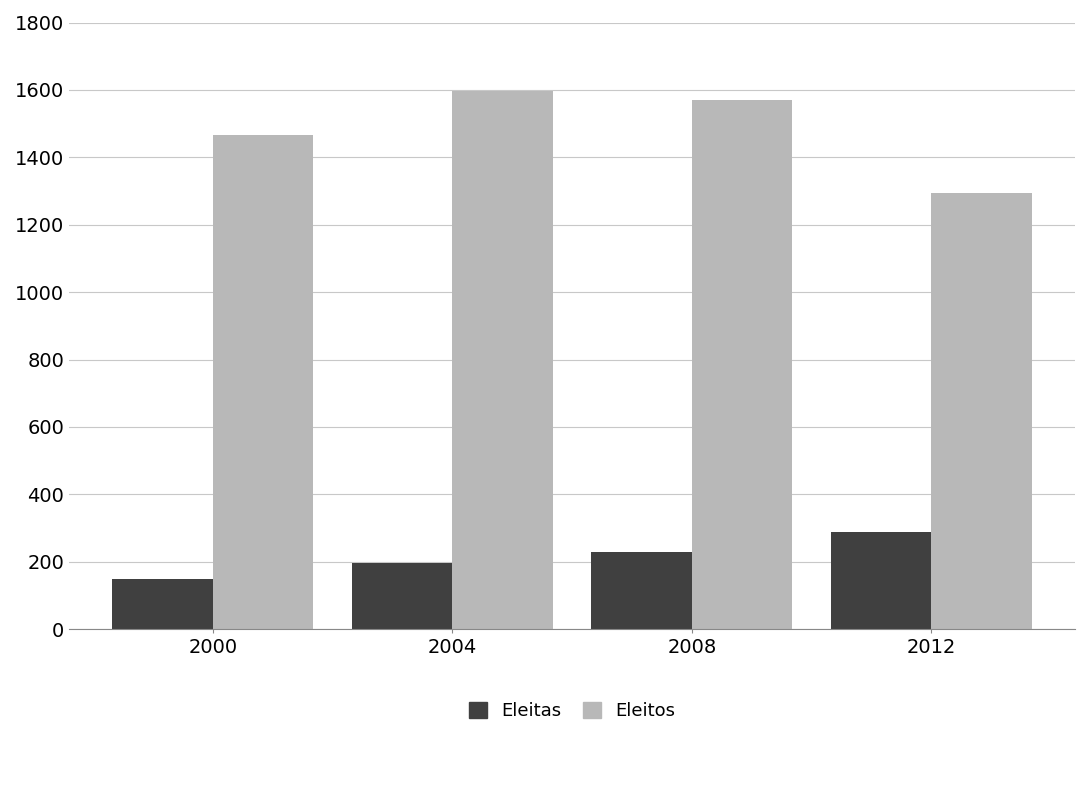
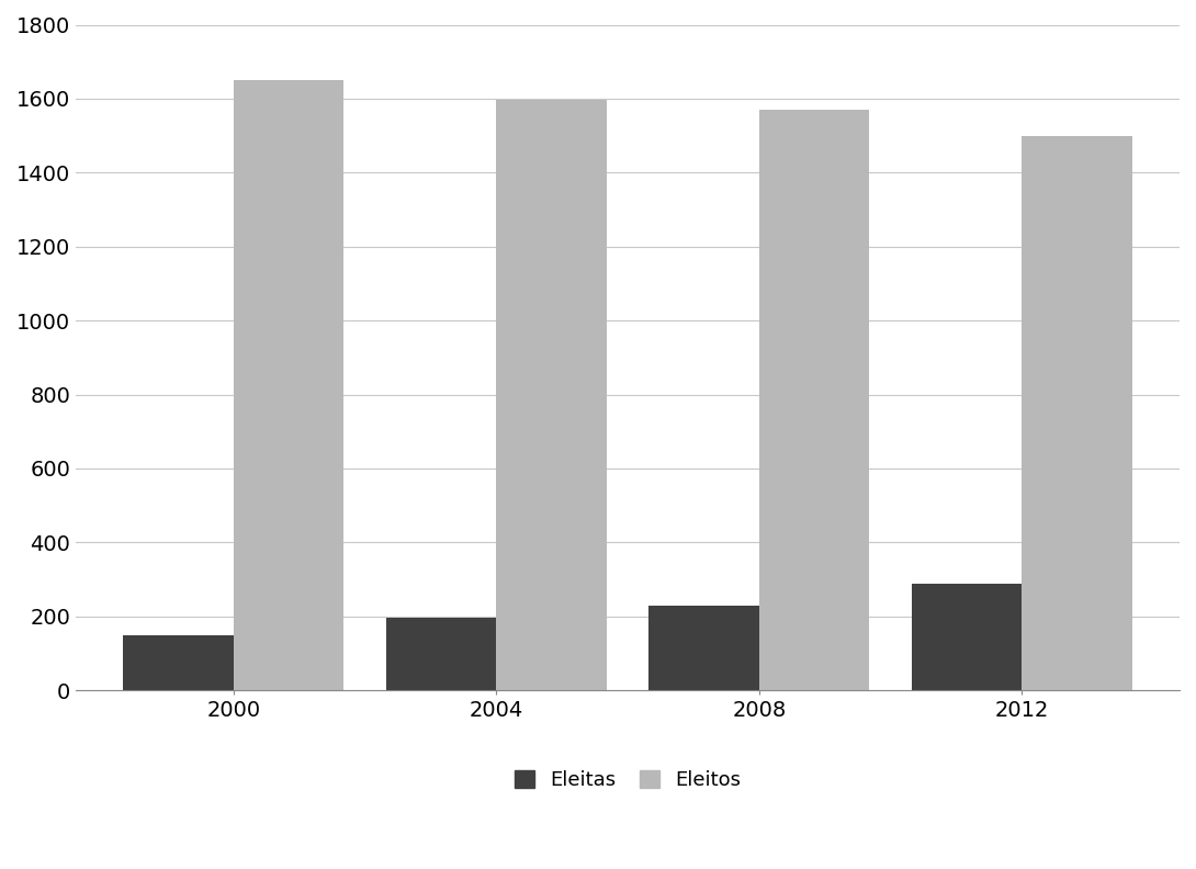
Eleitos/2000: 1465 -> 1650
Eleitos/2012: 1295 -> 1500
